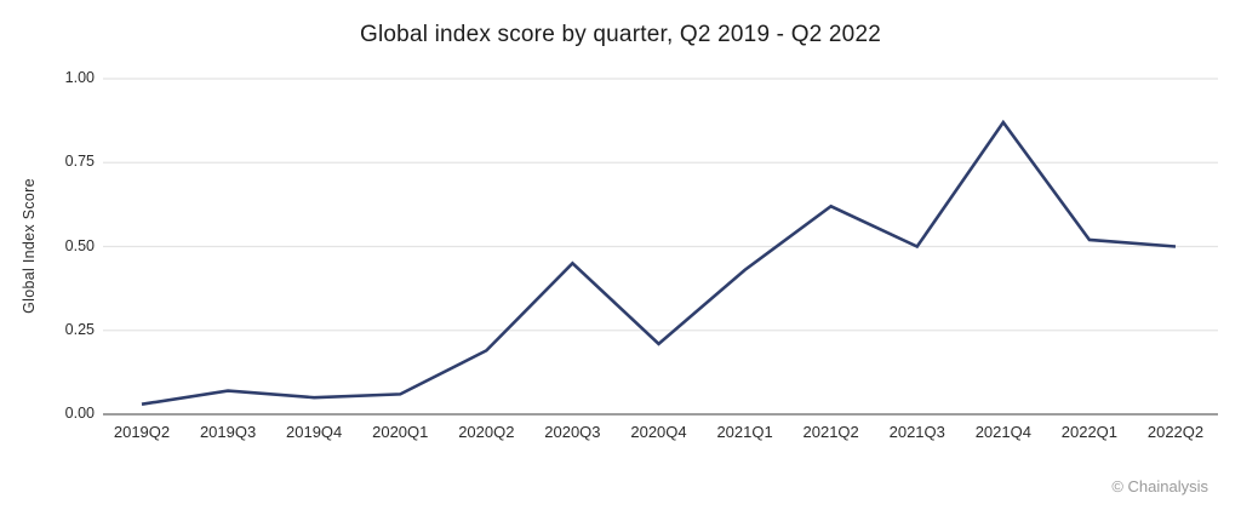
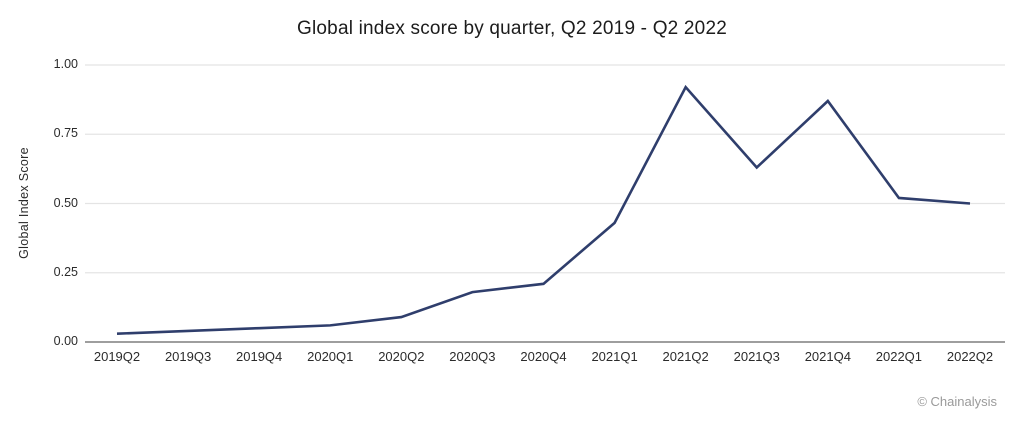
2019Q3: 0.07 -> 0.04
2020Q2: 0.19 -> 0.09
2020Q3: 0.45 -> 0.18
2021Q2: 0.62 -> 0.92
2021Q3: 0.50 -> 0.63
